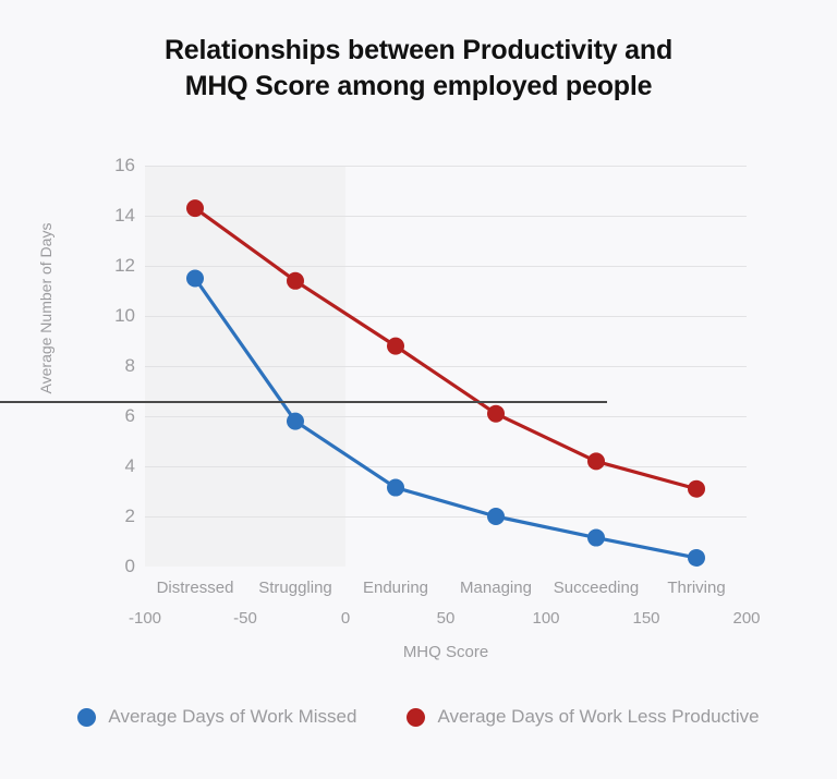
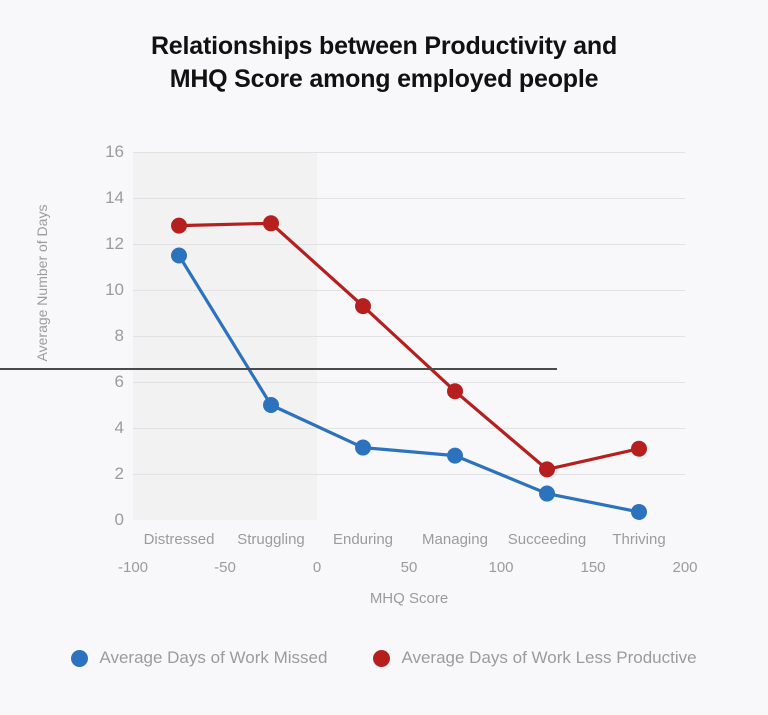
Average Days of Work Less Productive/Distressed: 14.3 -> 12.8
Average Days of Work Missed/Struggling: 5.8 -> 5.0
Average Days of Work Less Productive/Struggling: 11.4 -> 12.9
Average Days of Work Less Productive/Enduring: 8.8 -> 9.3
Average Days of Work Missed/Managing: 2.0 -> 2.8
Average Days of Work Less Productive/Managing: 6.1 -> 5.6
Average Days of Work Less Productive/Succeeding: 4.2 -> 2.2
